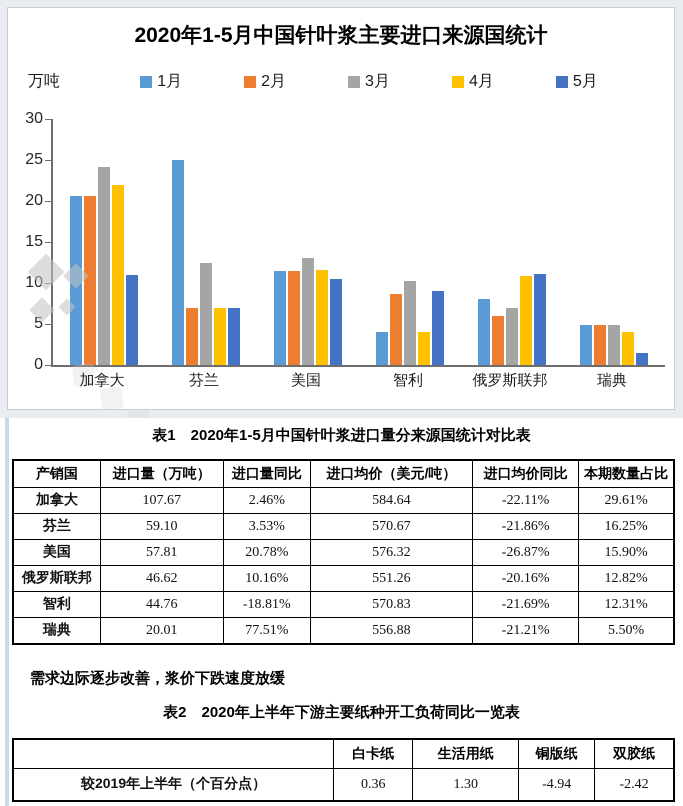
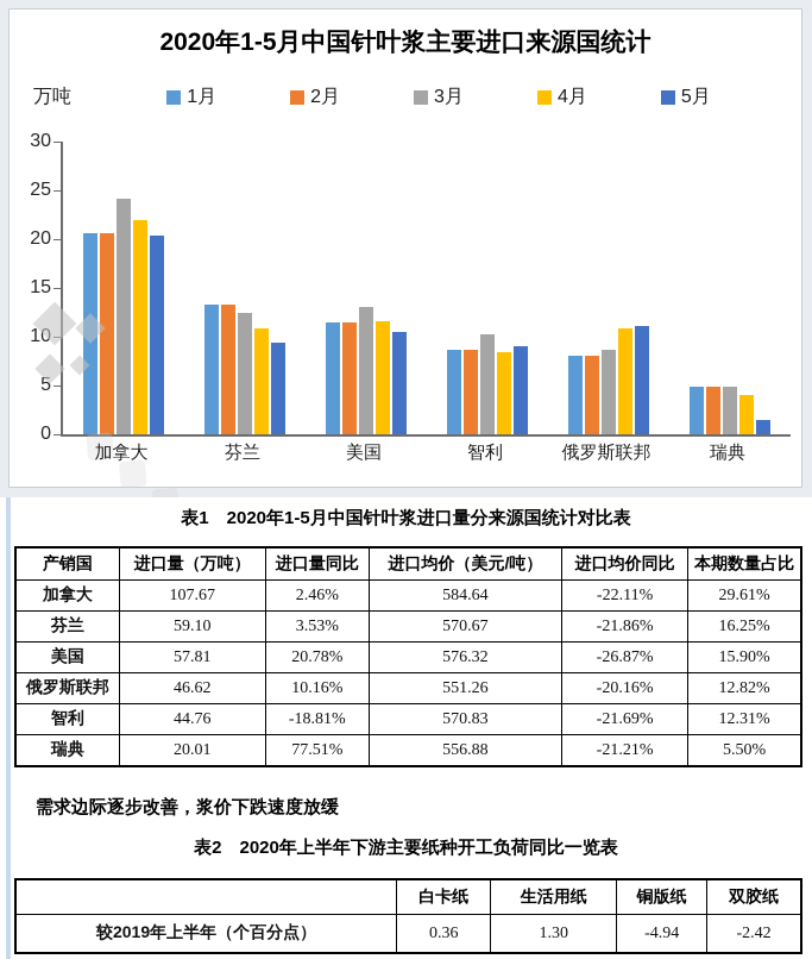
5月/加拿大: 11 -> 20
1月/芬兰: 25 -> 13
2月/芬兰: 7 -> 13
4月/芬兰: 7 -> 11
5月/芬兰: 7 -> 9
1月/智利: 4 -> 9
4月/智利: 4 -> 8
2月/俄罗斯联邦: 6 -> 8
3月/俄罗斯联邦: 7 -> 9
